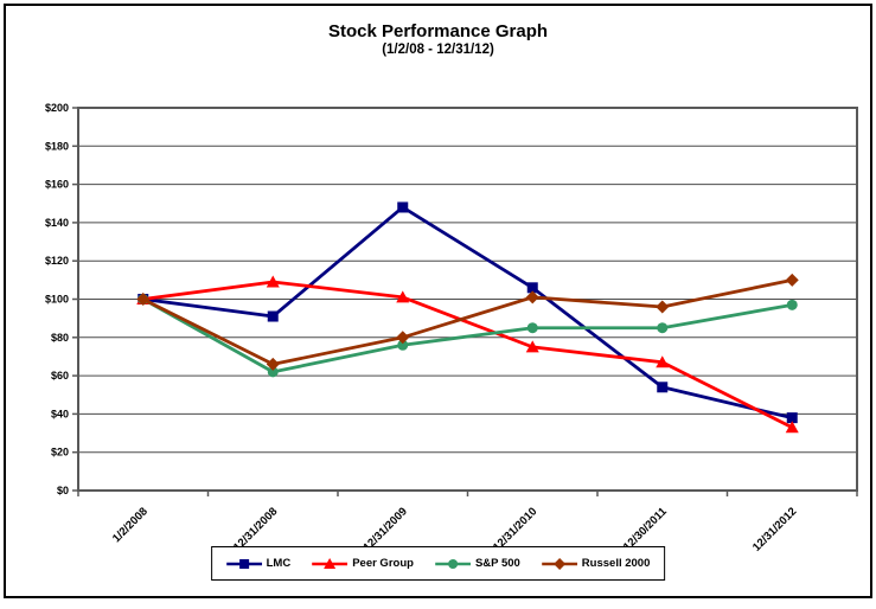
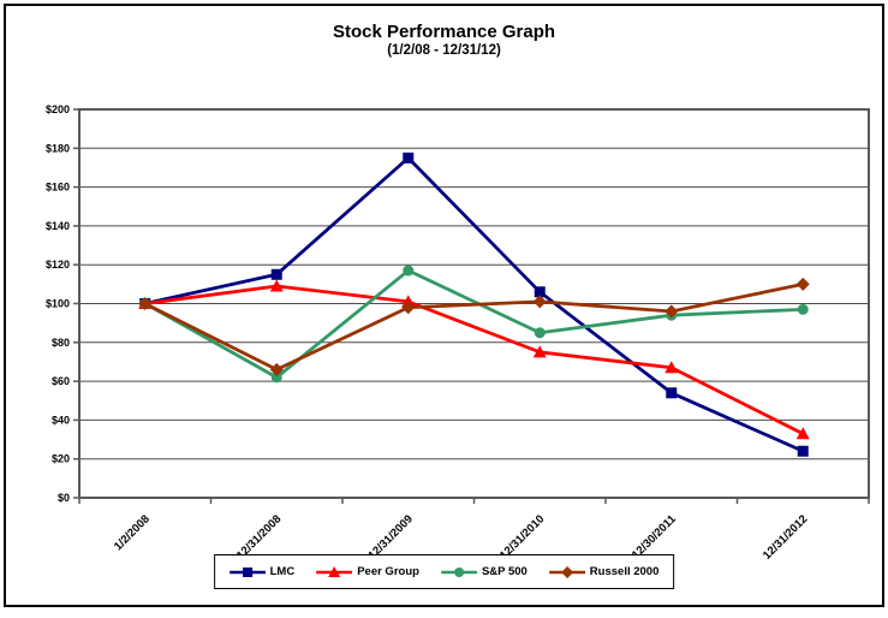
LMC/12/31/2008: $91 -> $115
LMC/12/31/2009: $148 -> $175
S&P 500/12/31/2009: $76 -> $117
Russell 2000/12/31/2009: $80 -> $98
S&P 500/12/30/2011: $85 -> $94
LMC/12/31/2012: $38 -> $24
